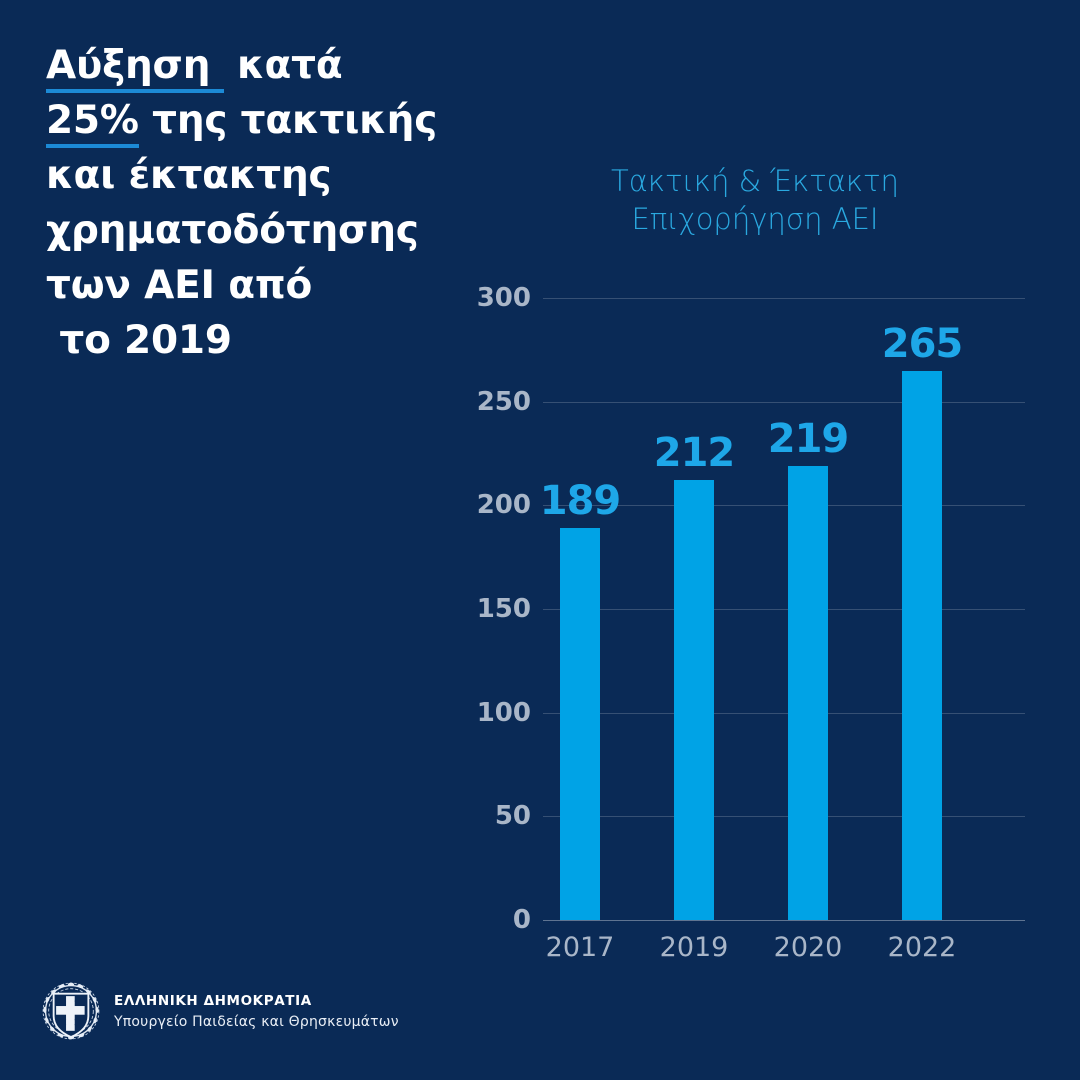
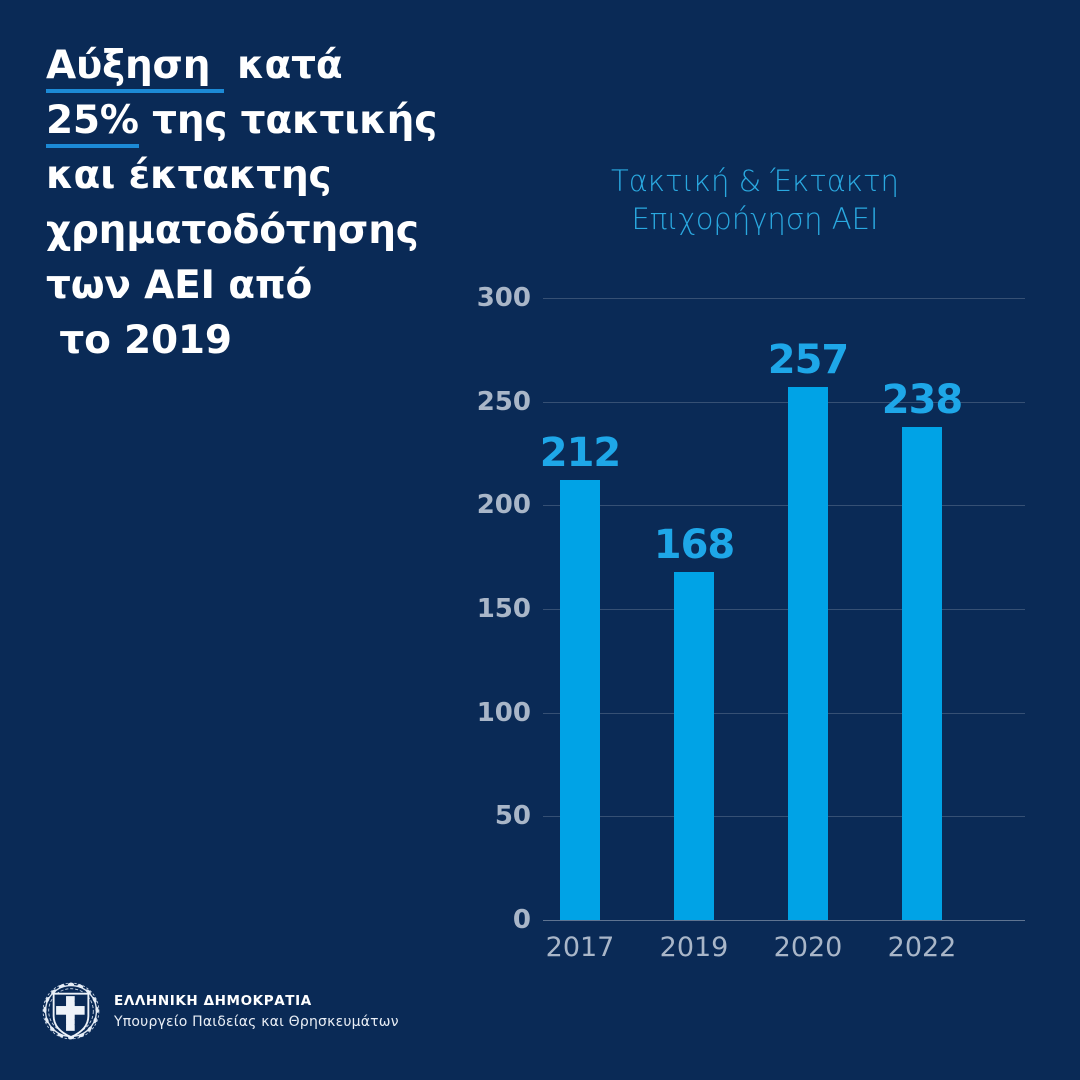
2017: 189 -> 212
2019: 212 -> 168
2020: 219 -> 257
2022: 265 -> 238
